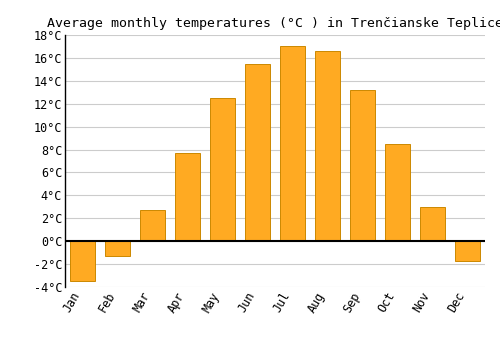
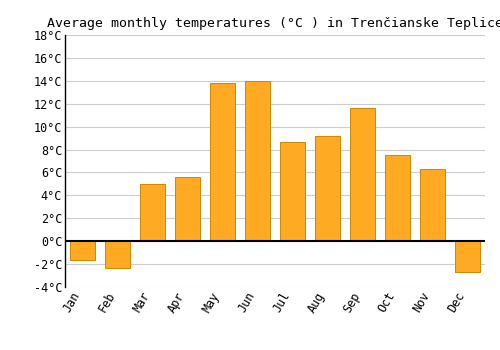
Jan: -3.5°C -> -1.6°C
Feb: -1.3°C -> -2.3°C
Mar: 2.7°C -> 5.0°C
Apr: 7.7°C -> 5.6°C
May: 12.5°C -> 13.8°C
Jun: 15.5°C -> 14.0°C
Jul: 17.0°C -> 8.7°C
Aug: 16.6°C -> 9.2°C
Sep: 13.2°C -> 11.6°C
Oct: 8.5°C -> 7.5°C
Nov: 3.0°C -> 6.3°C
Dec: -1.7°C -> -2.7°C
